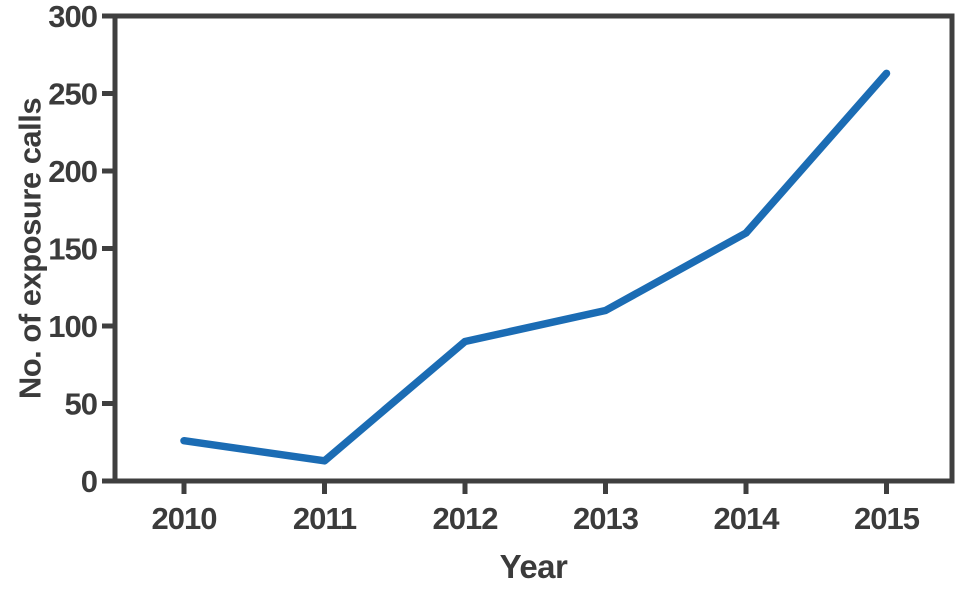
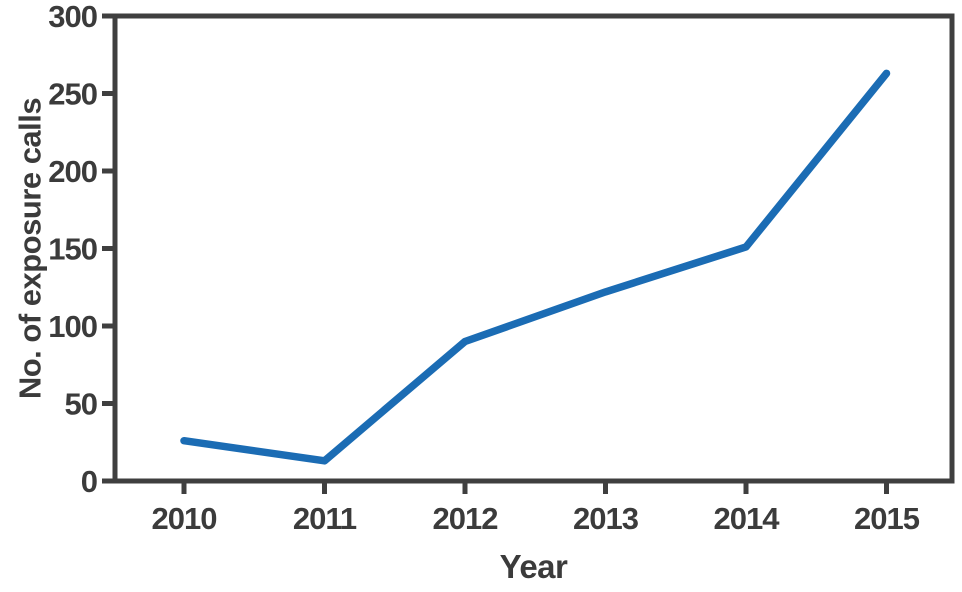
2013: 110 -> 122
2014: 160 -> 151
